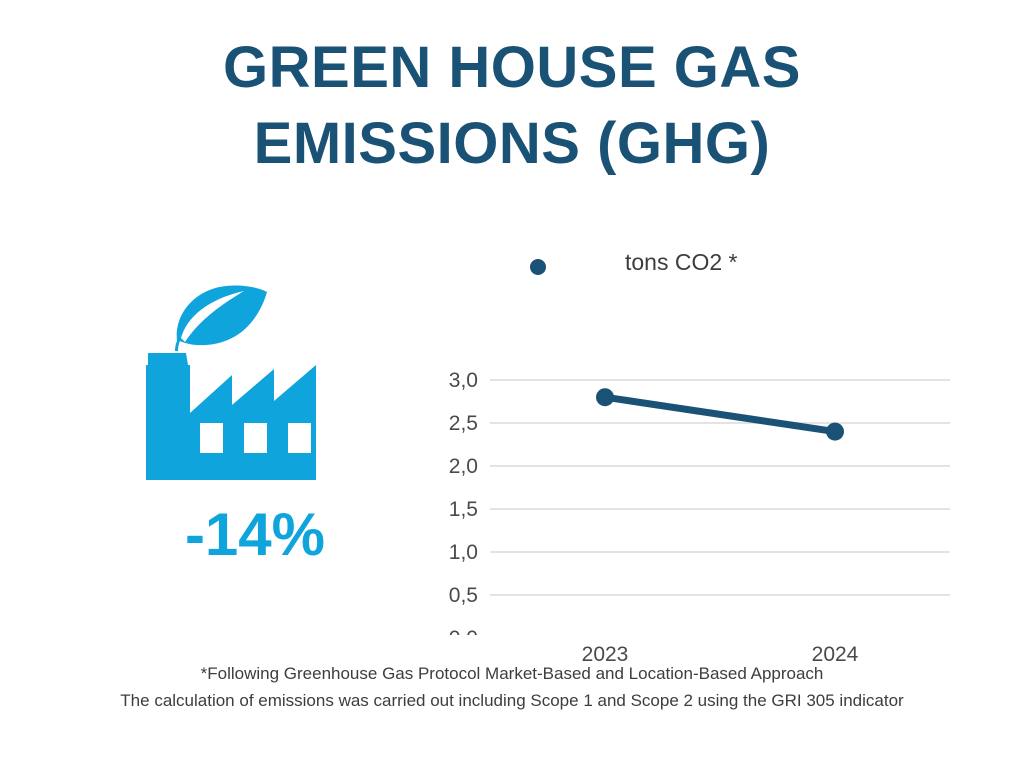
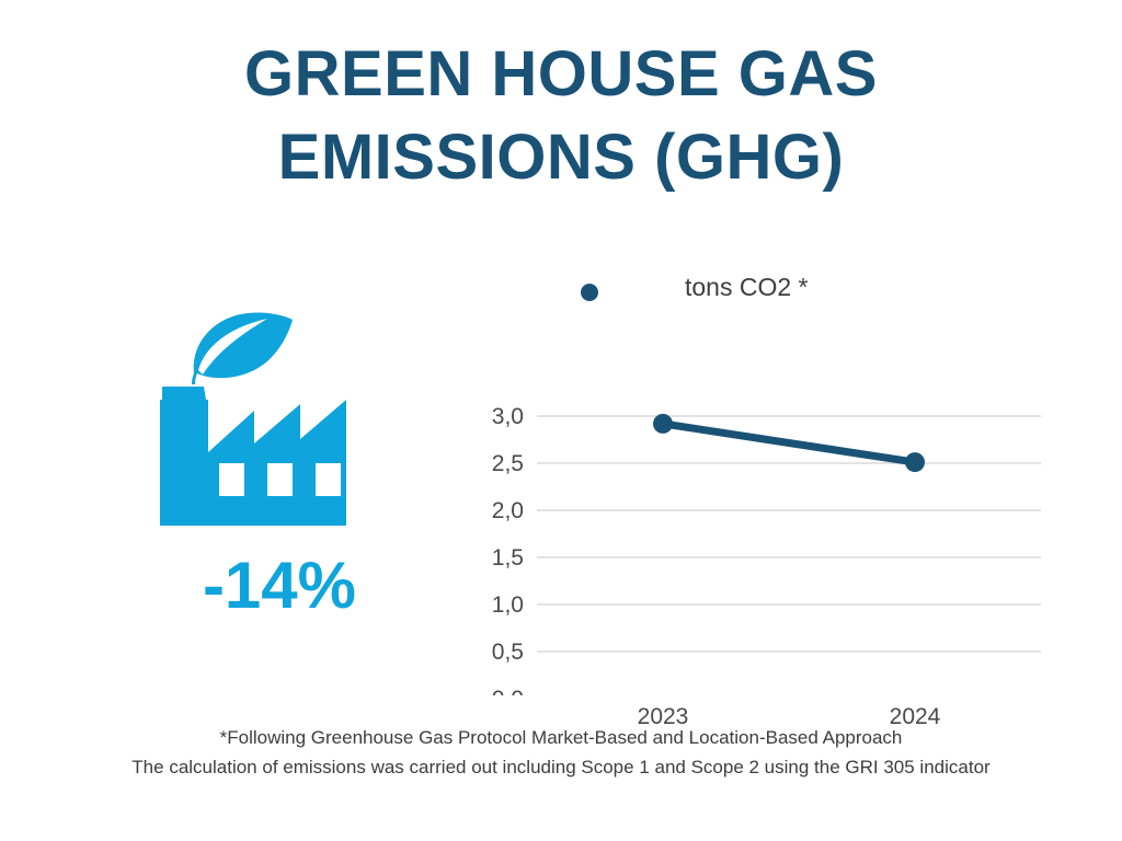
2023: 2,8 -> 2,9
2024: 2,4 -> 2,5
